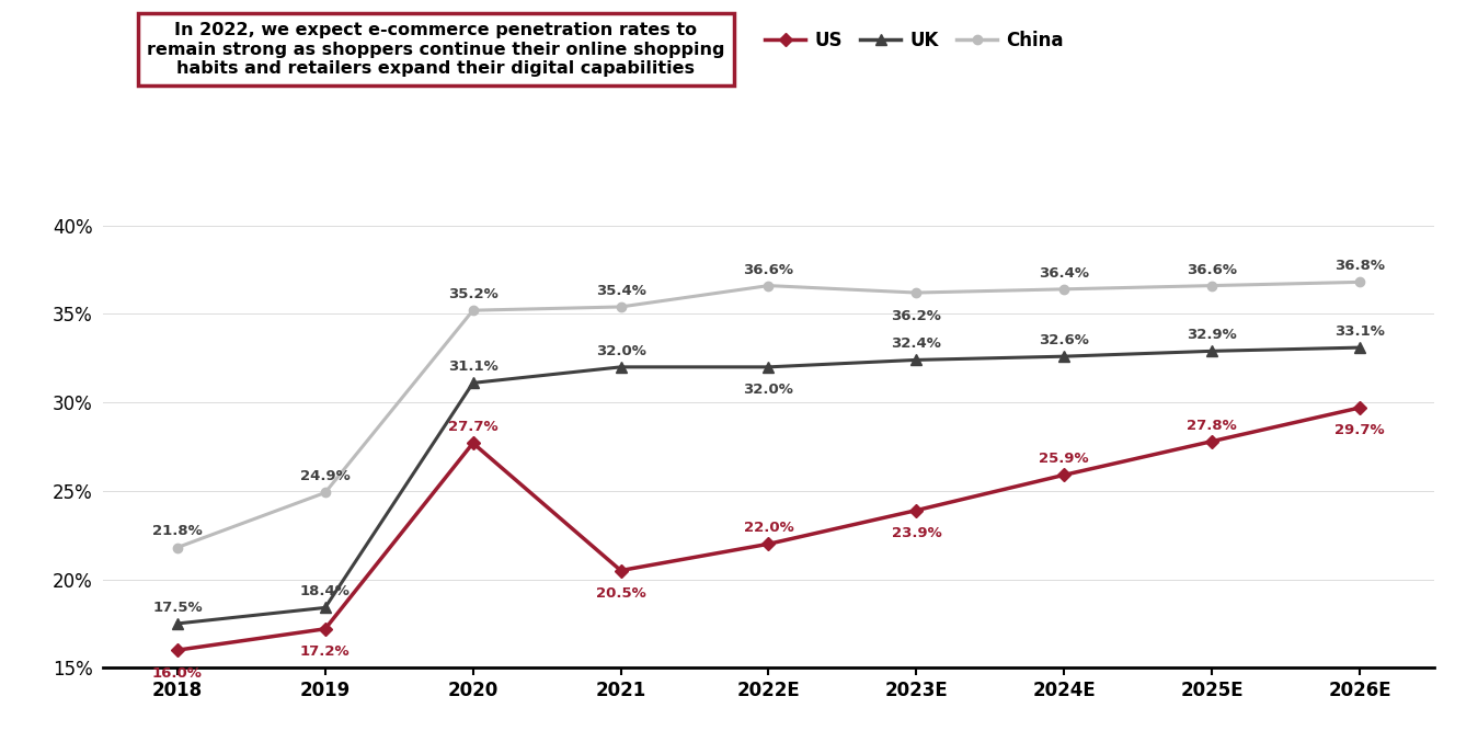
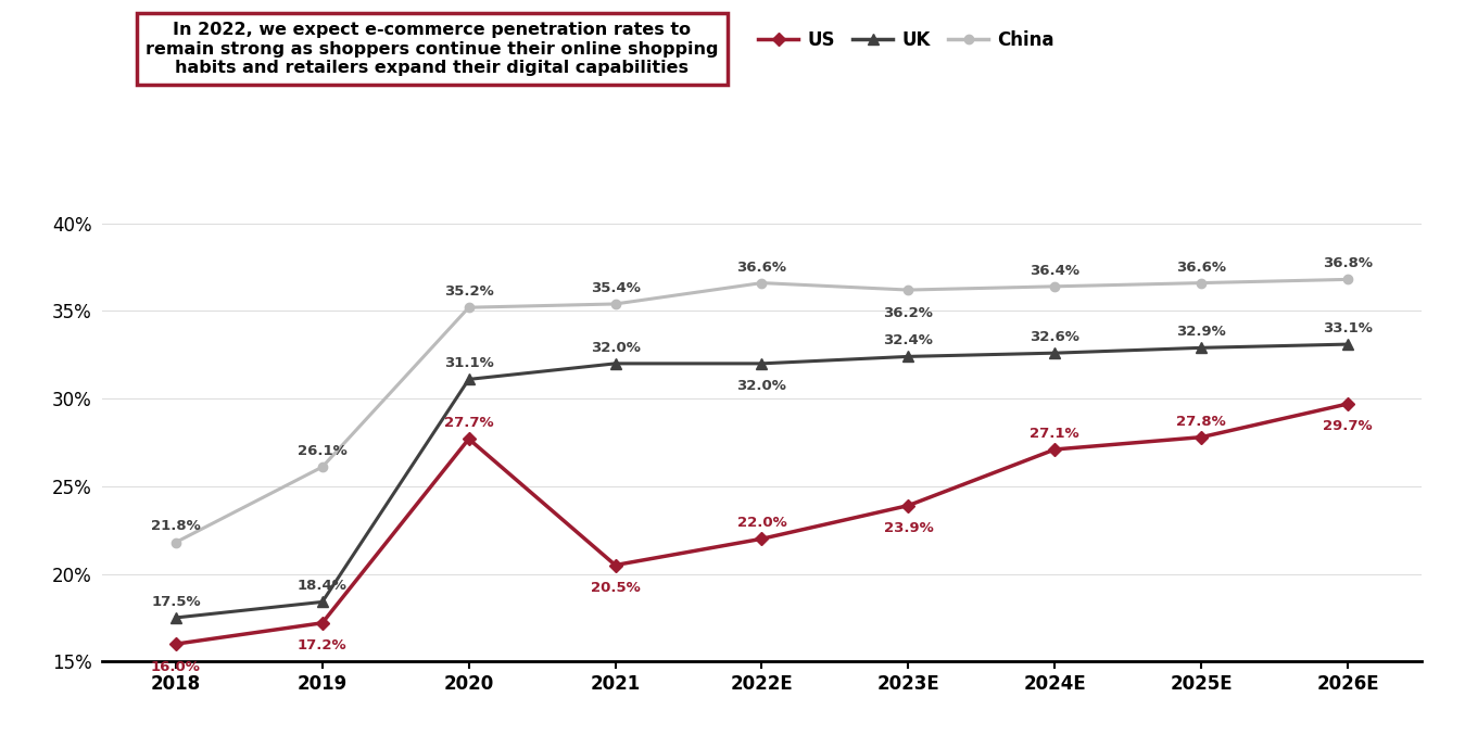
China/2019: 24.9% -> 26.1%
US/2024E: 25.9% -> 27.1%
